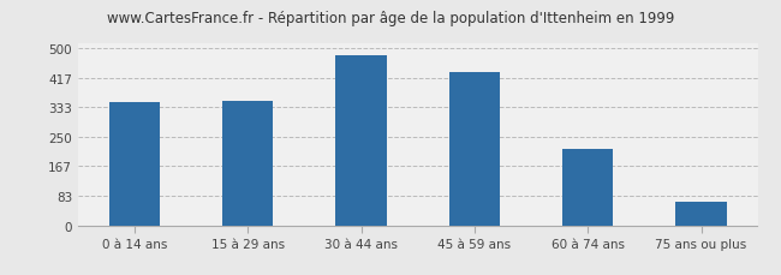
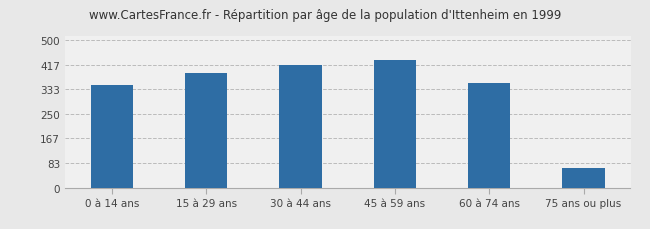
15 à 29 ans: 352 -> 390
30 à 44 ans: 480 -> 415
60 à 74 ans: 215 -> 355
